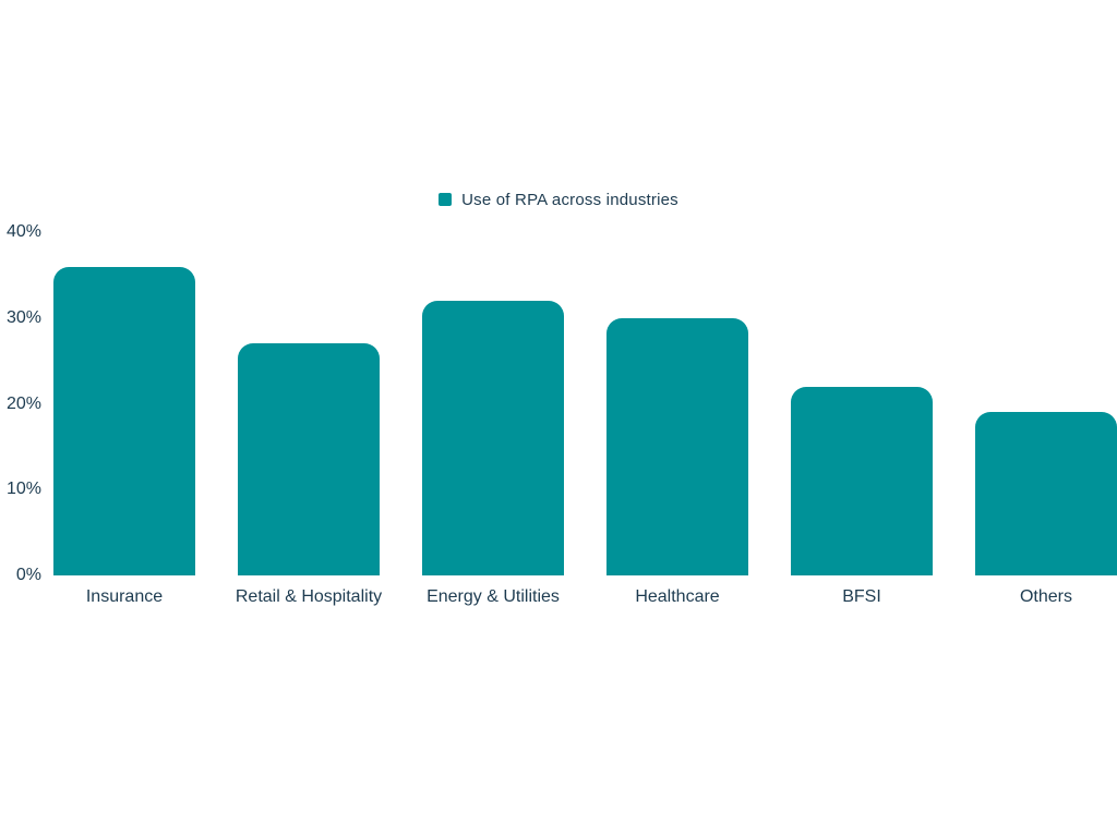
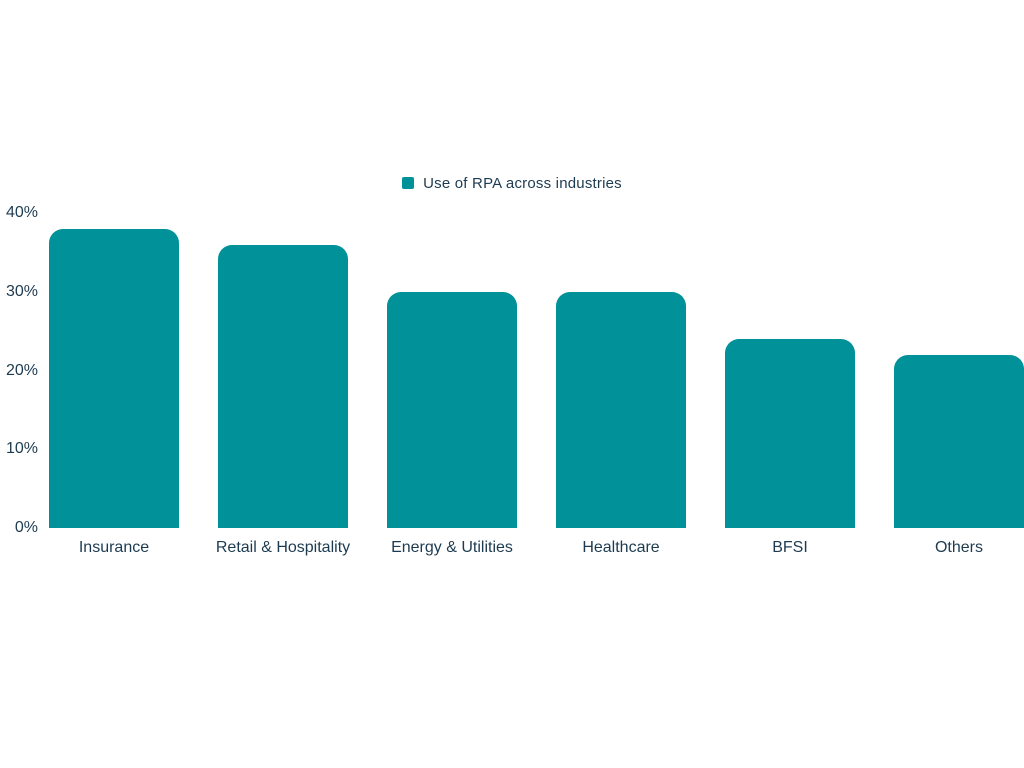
Insurance: 36% -> 38%
Retail & Hospitality: 27% -> 36%
Energy & Utilities: 32% -> 30%
BFSI: 22% -> 24%
Others: 19% -> 22%
